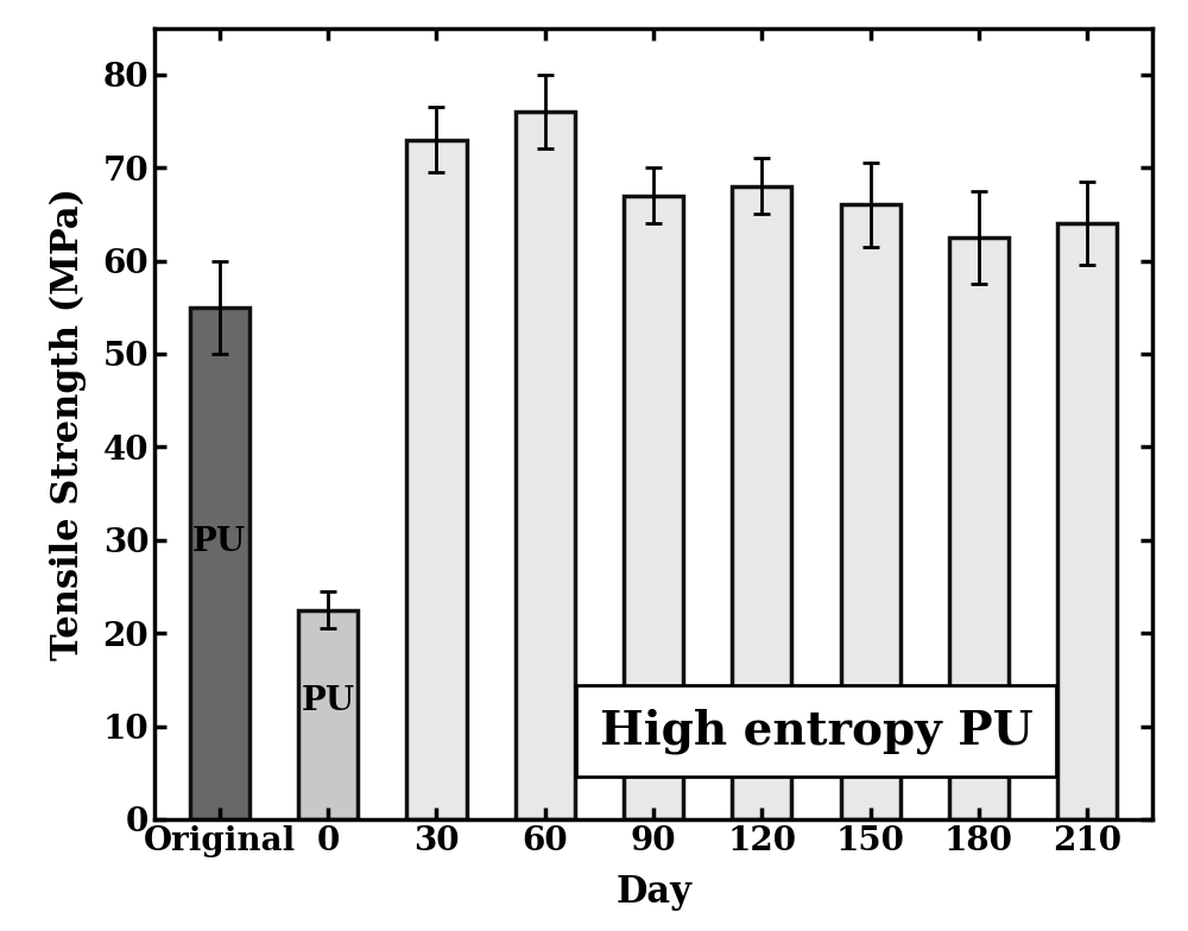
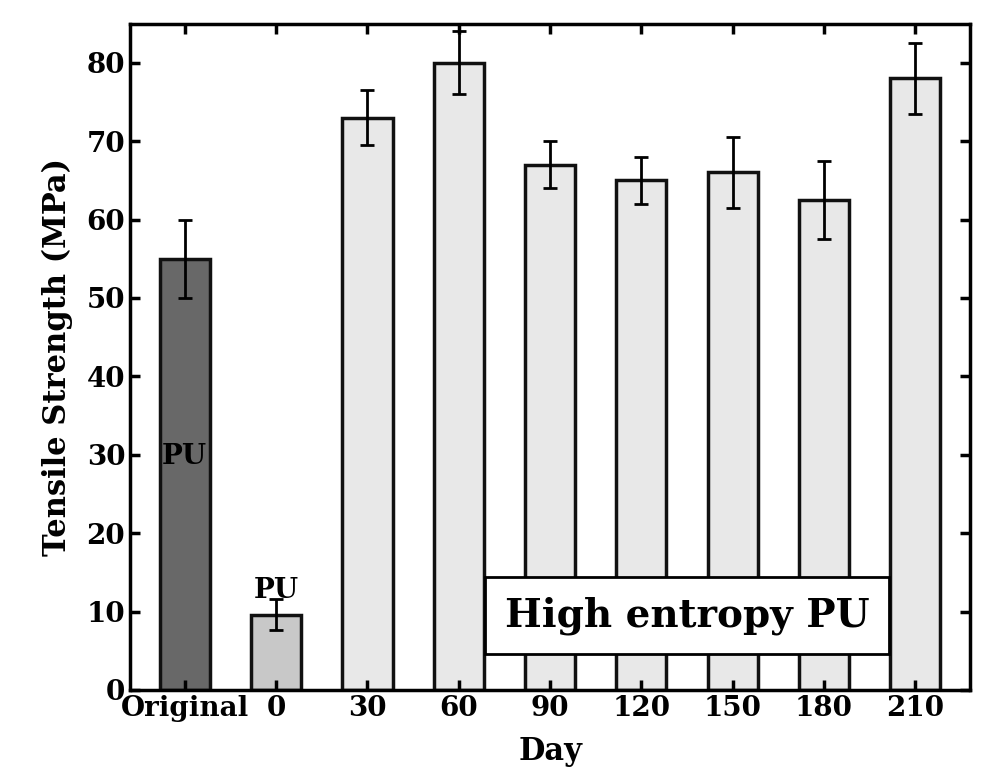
0: 22.5 -> 9.6
60: 76.0 -> 80.0
120: 68.0 -> 65.0
210: 64.0 -> 78.0
